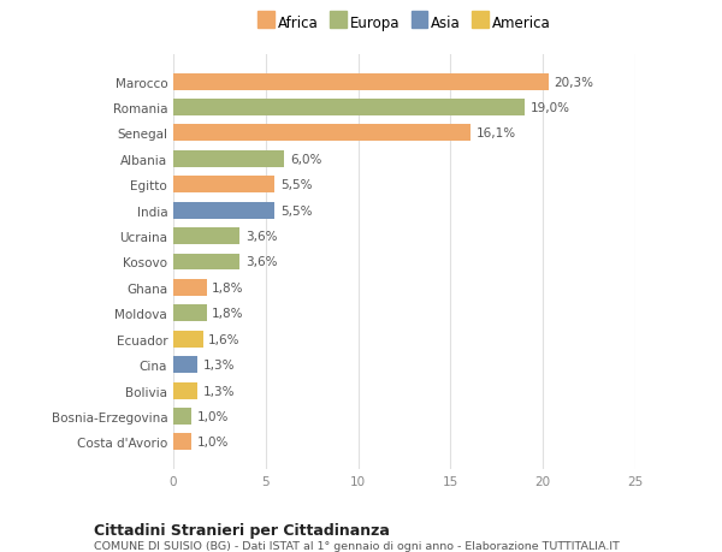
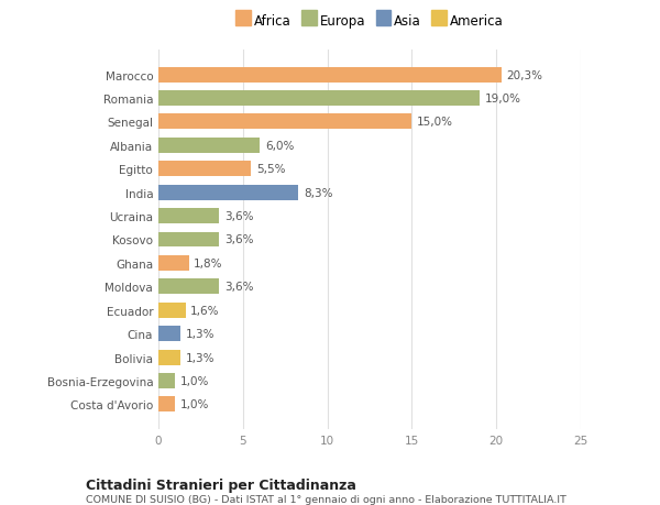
Senegal: 16,1% -> 15,0%
India: 5,5% -> 8,3%
Moldova: 1,8% -> 3,6%
